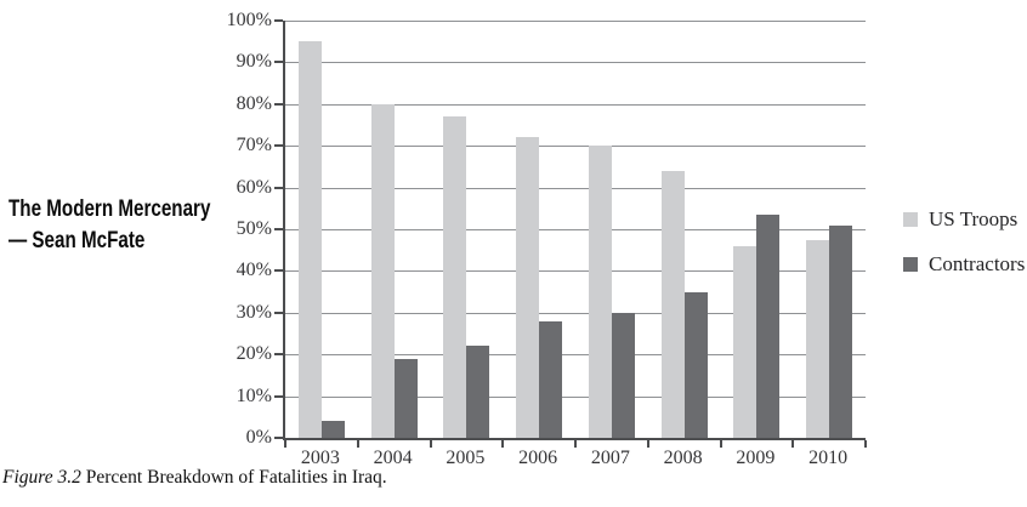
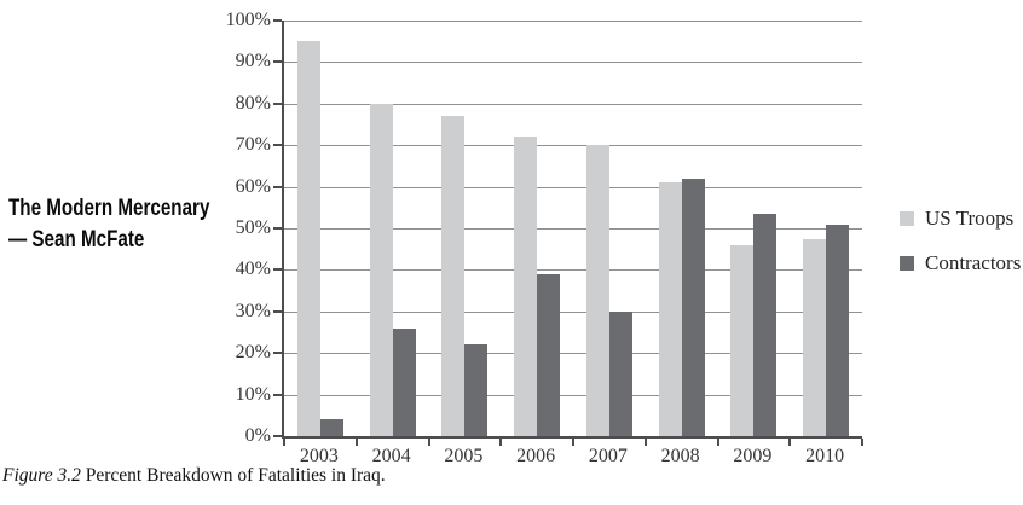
Contractors/2004: 19% -> 26%
Contractors/2006: 28% -> 39%
US Troops/2008: 64% -> 61%
Contractors/2008: 35% -> 62%
